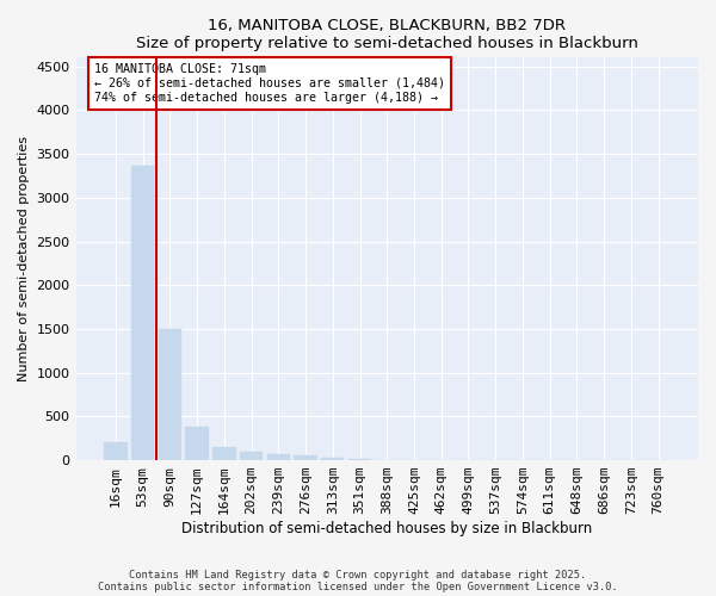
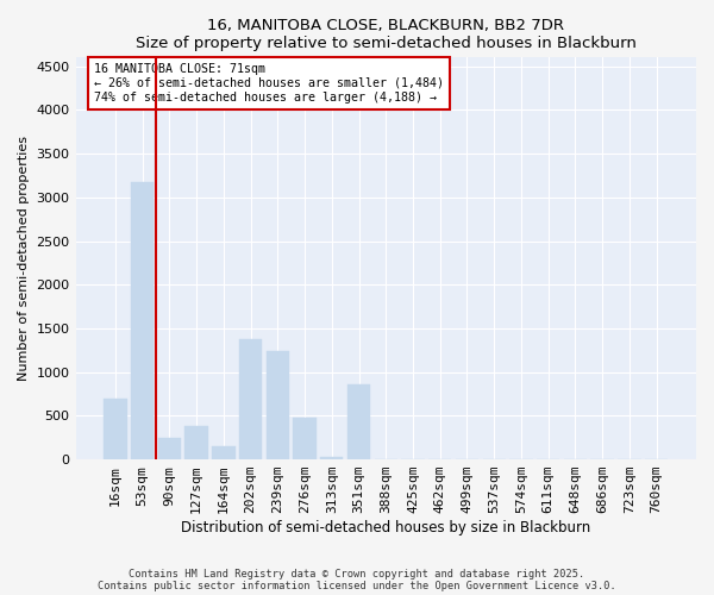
16sqm: 200 -> 700
53sqm: 3360 -> 3180
90sqm: 1500 -> 240
202sqm: 100 -> 1380
239sqm: 60 -> 1240
276sqm: 50 -> 480
351sqm: 20 -> 860
